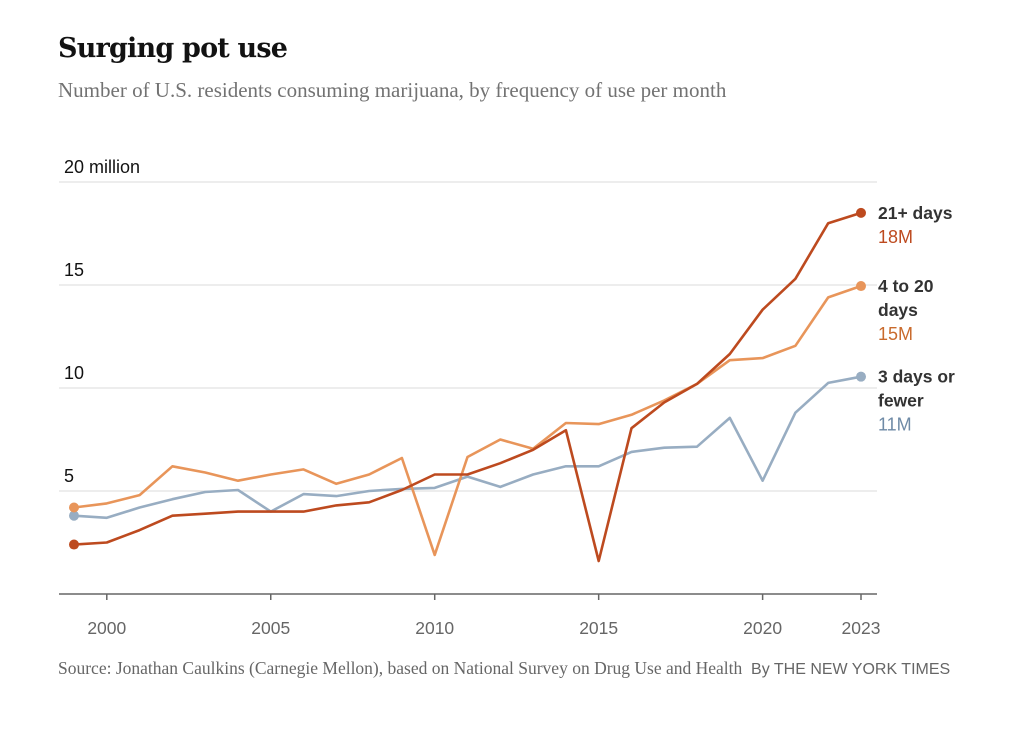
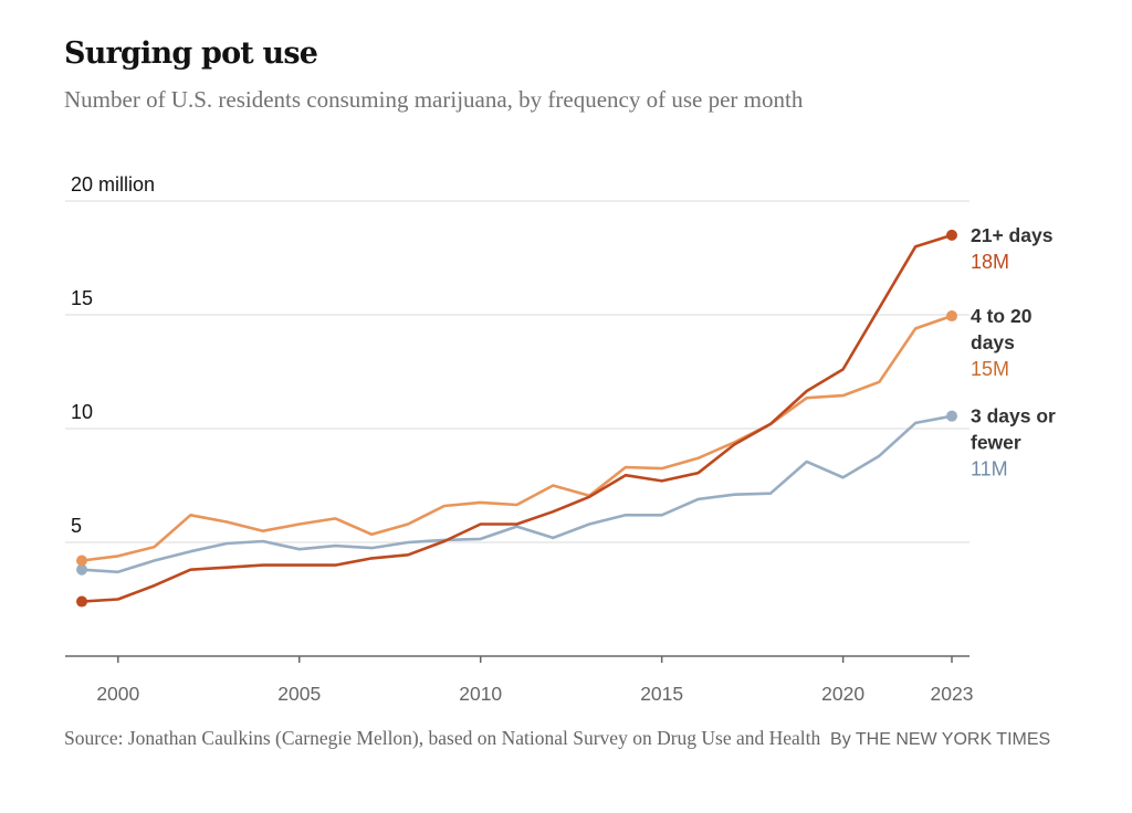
3 days or fewer/2005: 4.0 -> 4.7
4 to 20 days/2010: 1.9 -> 6.8
21+ days/2015: 1.6 -> 7.7
21+ days/2020: 13.8 -> 12.6
3 days or fewer/2020: 5.5 -> 7.8
